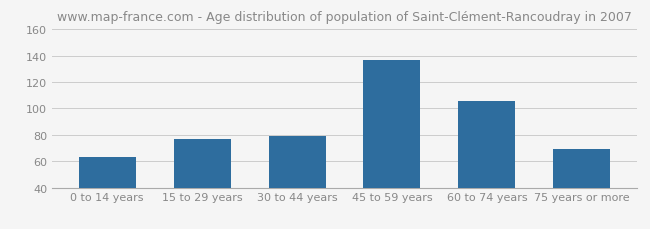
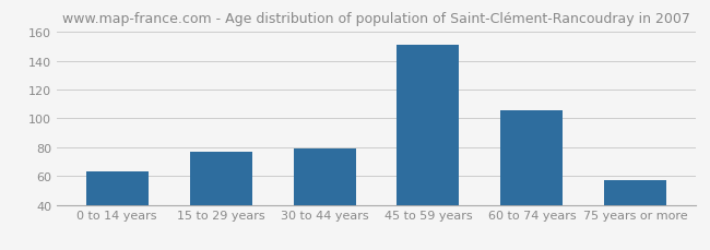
45 to 59 years: 137 -> 151
75 years or more: 69 -> 57
